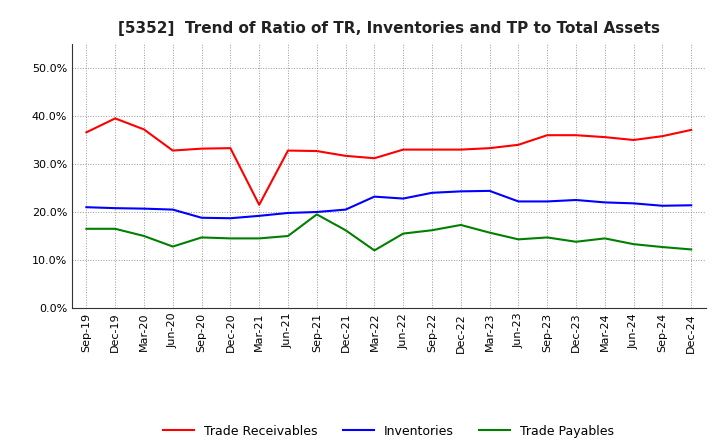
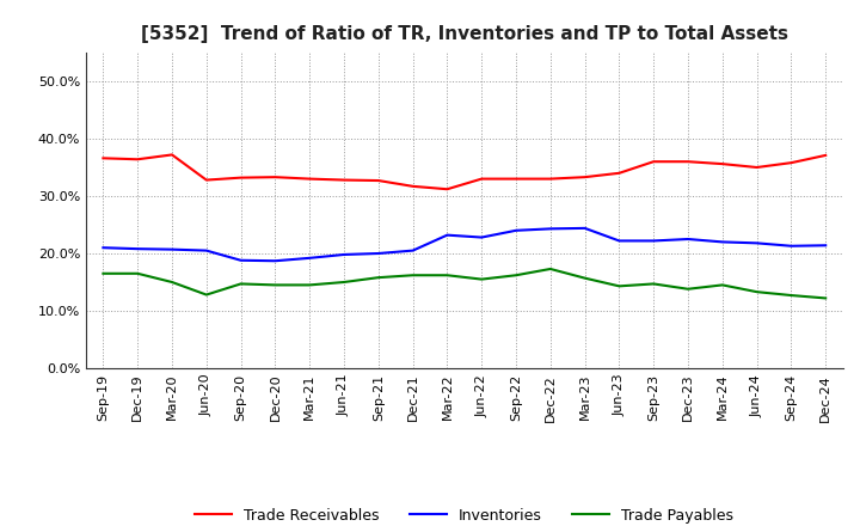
Trade Receivables/Dec-19: 39.5% -> 36.4%
Trade Receivables/Mar-21: 21.5% -> 33.0%
Trade Payables/Sep-21: 19.5% -> 15.8%
Trade Payables/Mar-22: 12.0% -> 16.2%
